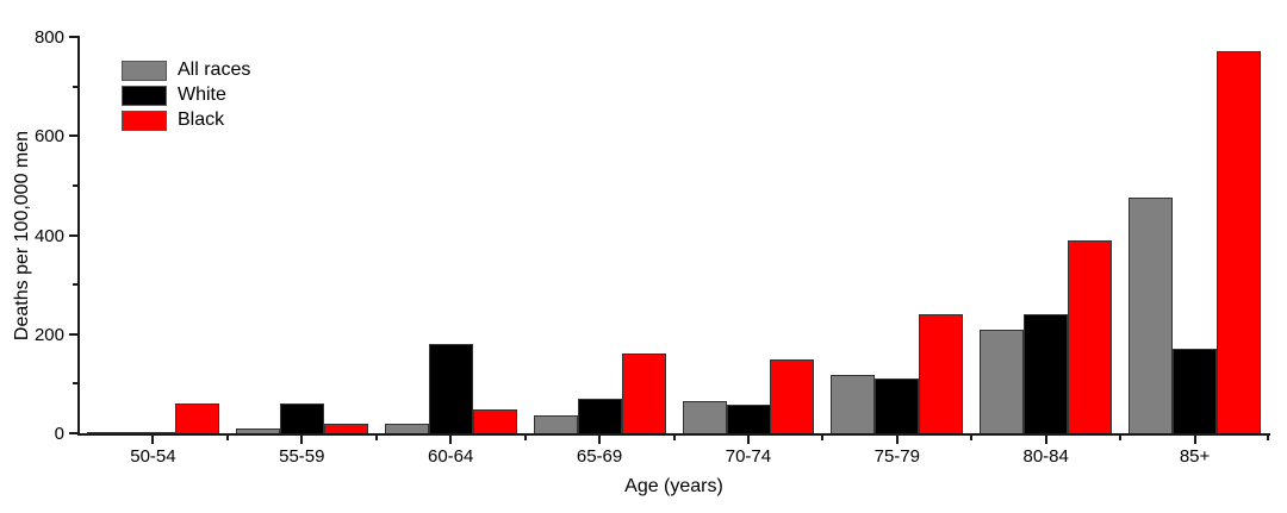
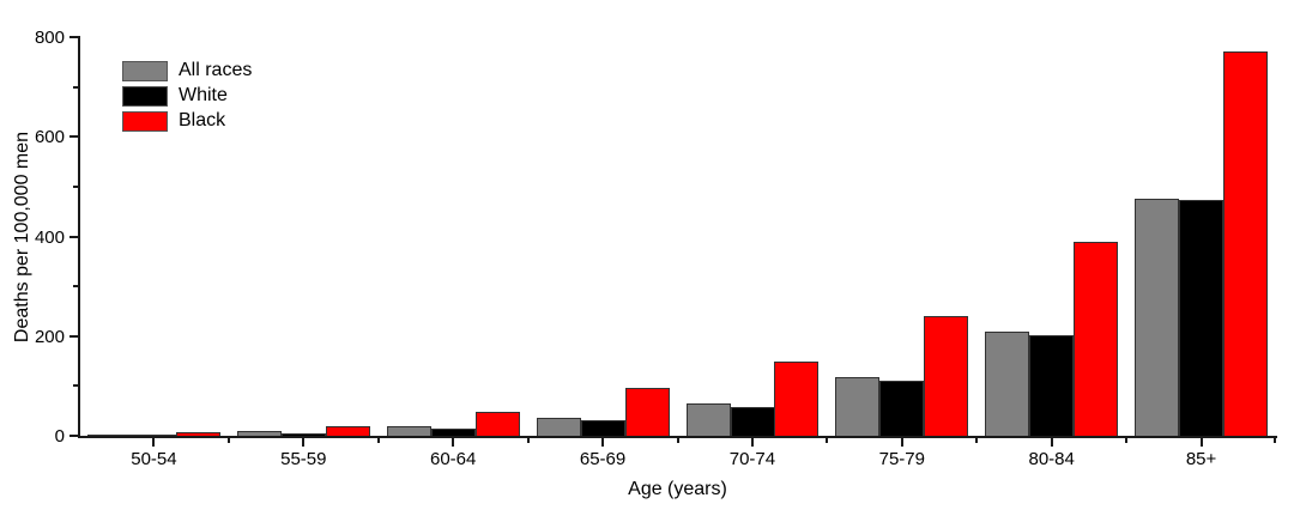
Black/50-54: 60 -> 10
White/55-59: 60 -> 10
White/60-64: 180 -> 10
White/65-69: 70 -> 30
Black/65-69: 160 -> 100
White/80-84: 240 -> 200
White/85+: 170 -> 470
